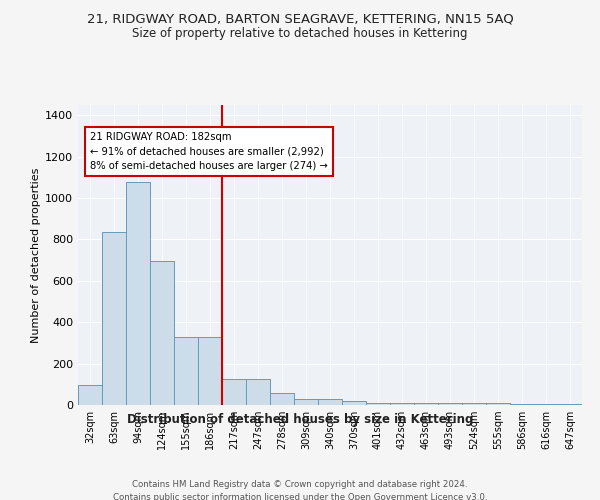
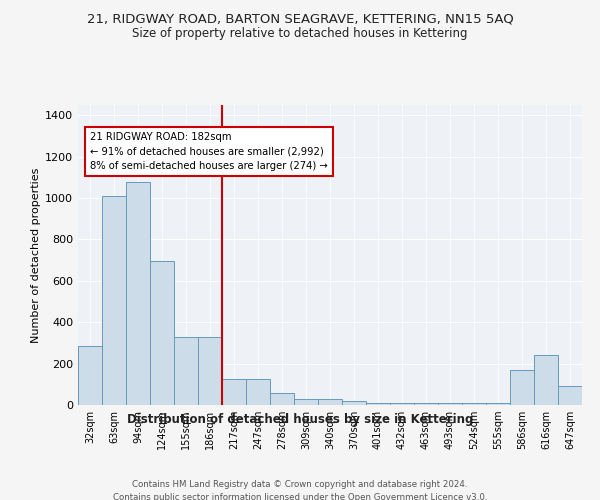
32sqm: 95 -> 285
63sqm: 835 -> 1010
586sqm: 6 -> 170
616sqm: 6 -> 240
647sqm: 6 -> 90
